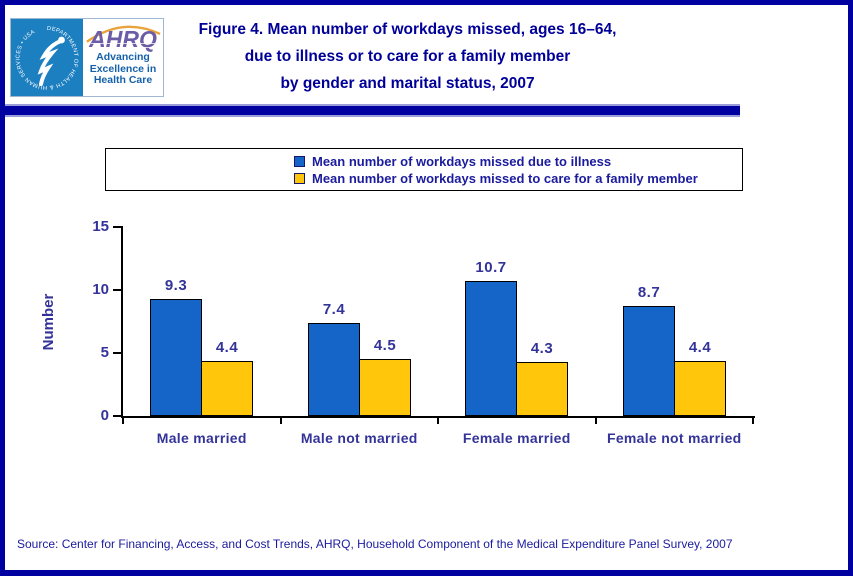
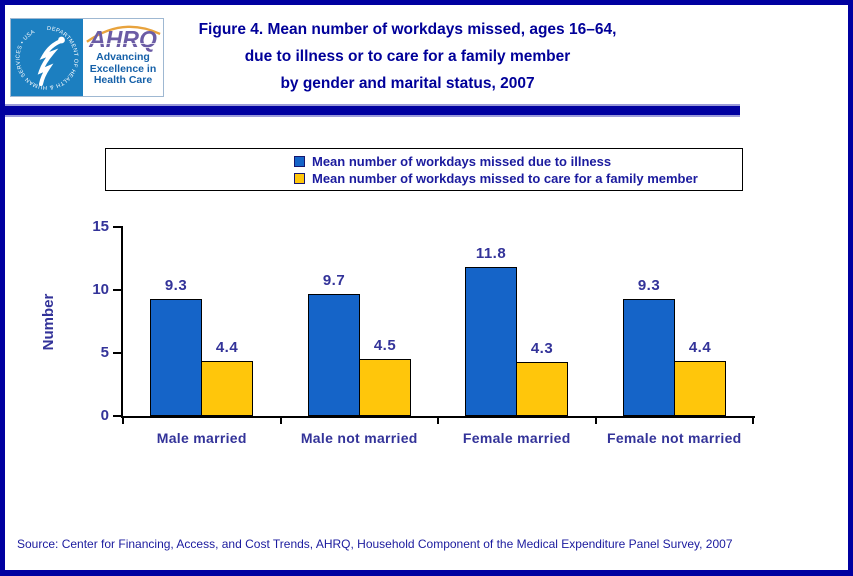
Mean number of workdays missed due to illness/Male not married: 7.4 -> 9.7
Mean number of workdays missed due to illness/Female married: 10.7 -> 11.8
Mean number of workdays missed due to illness/Female not married: 8.7 -> 9.3
